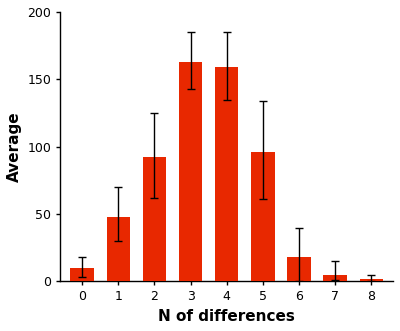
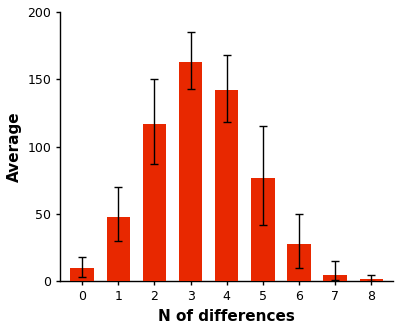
2: 92 -> 117
4: 159 -> 142
5: 96 -> 77
6: 18 -> 28
